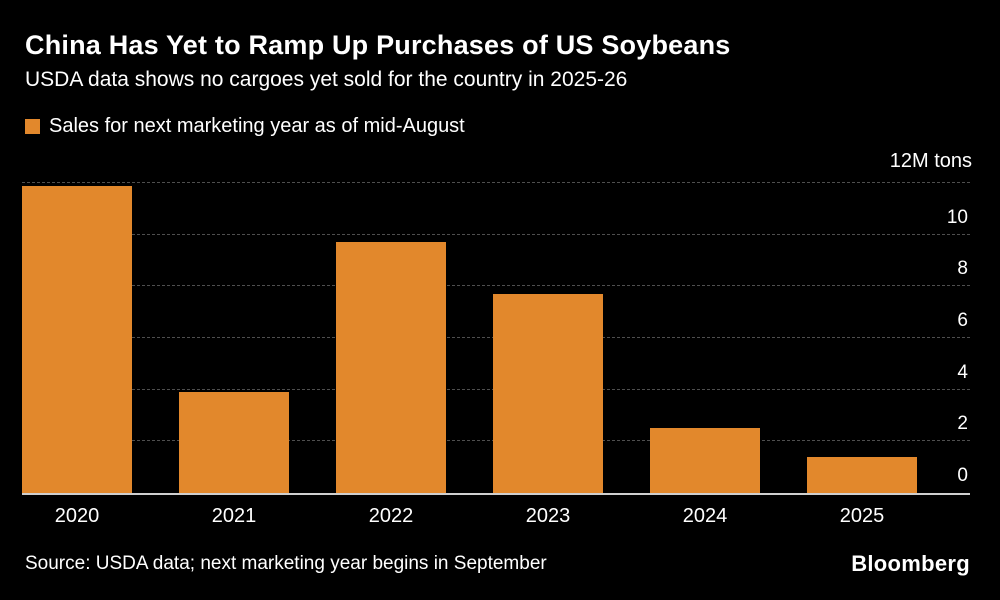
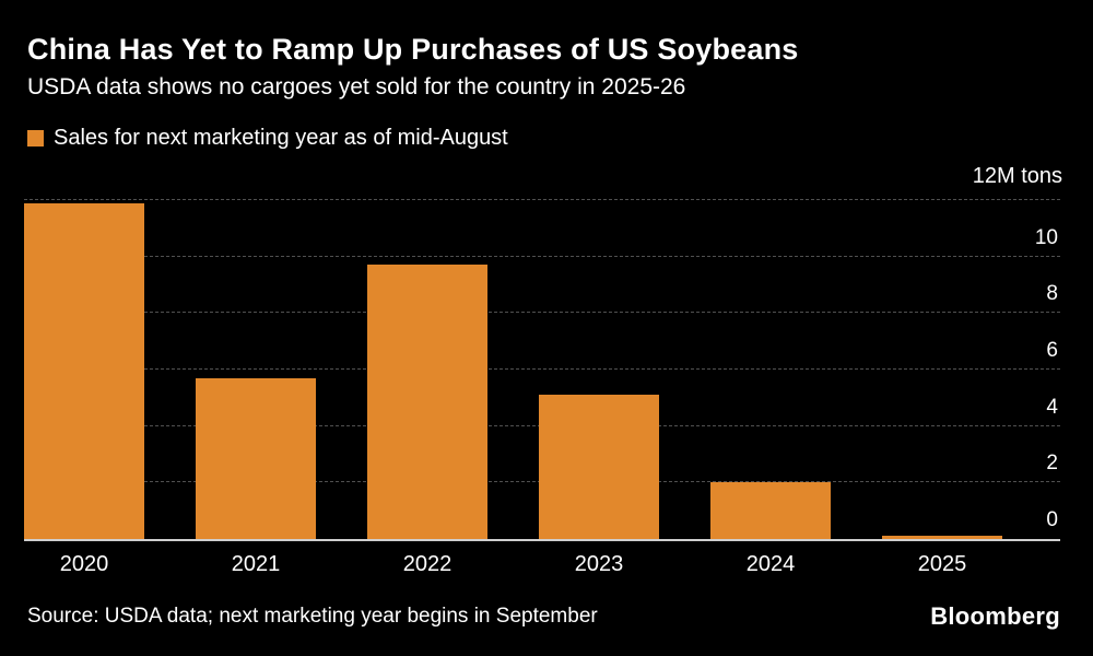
2021: 3.9 -> 5.7
2023: 7.7 -> 5.1
2024: 2.5 -> 2.0
2025: 1.4 -> 0.1
